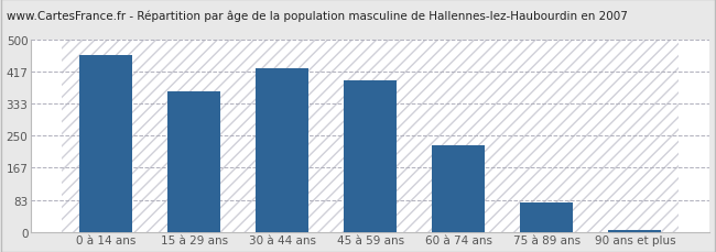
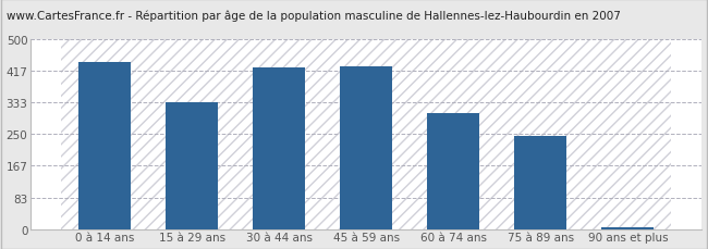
0 à 14 ans: 460 -> 440
15 à 29 ans: 365 -> 335
45 à 59 ans: 395 -> 430
60 à 74 ans: 225 -> 305
75 à 89 ans: 75 -> 245
